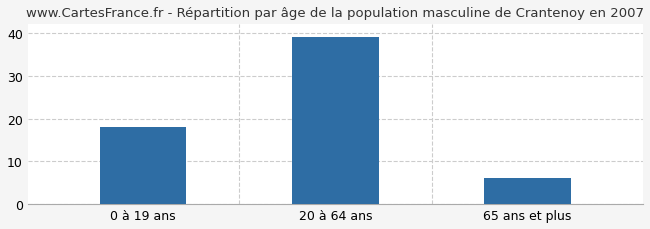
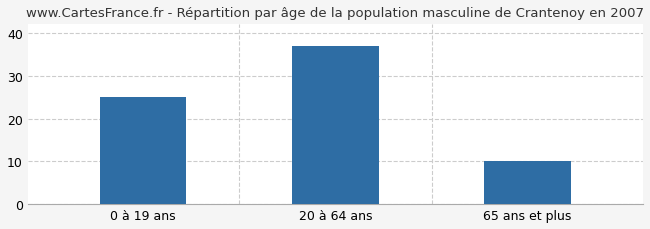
0 à 19 ans: 18 -> 25
20 à 64 ans: 39 -> 37
65 ans et plus: 6 -> 10
